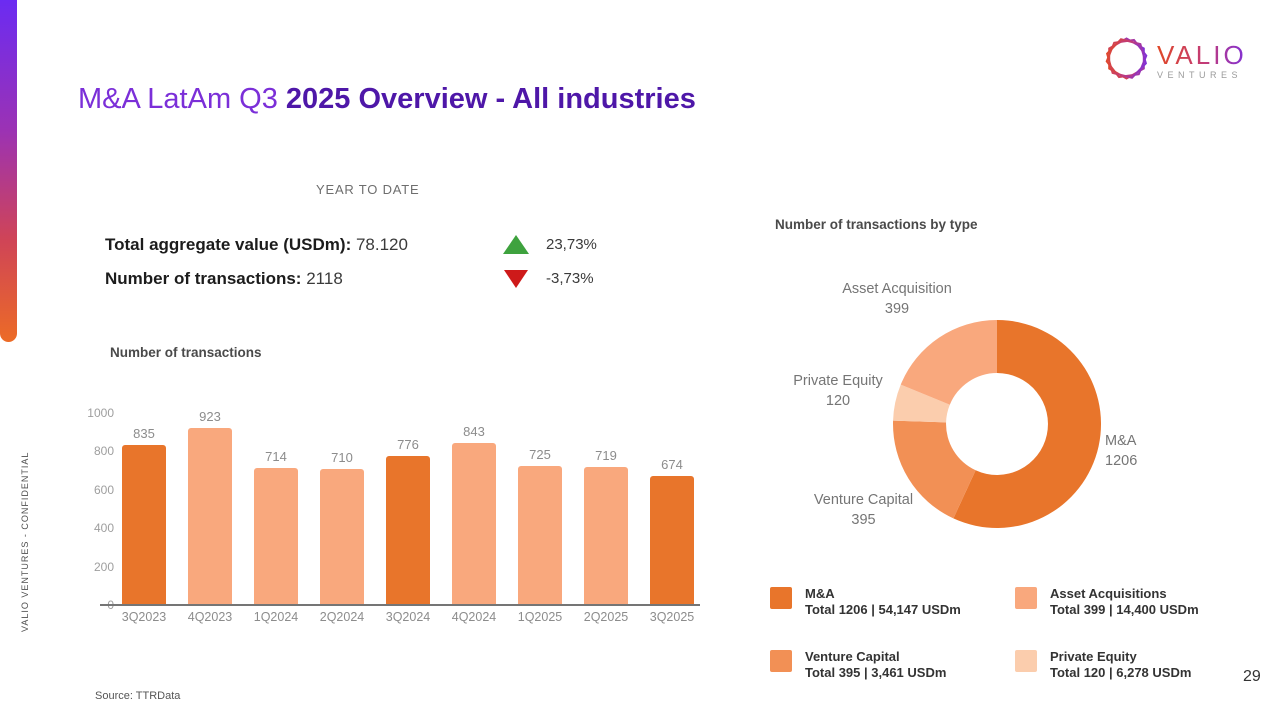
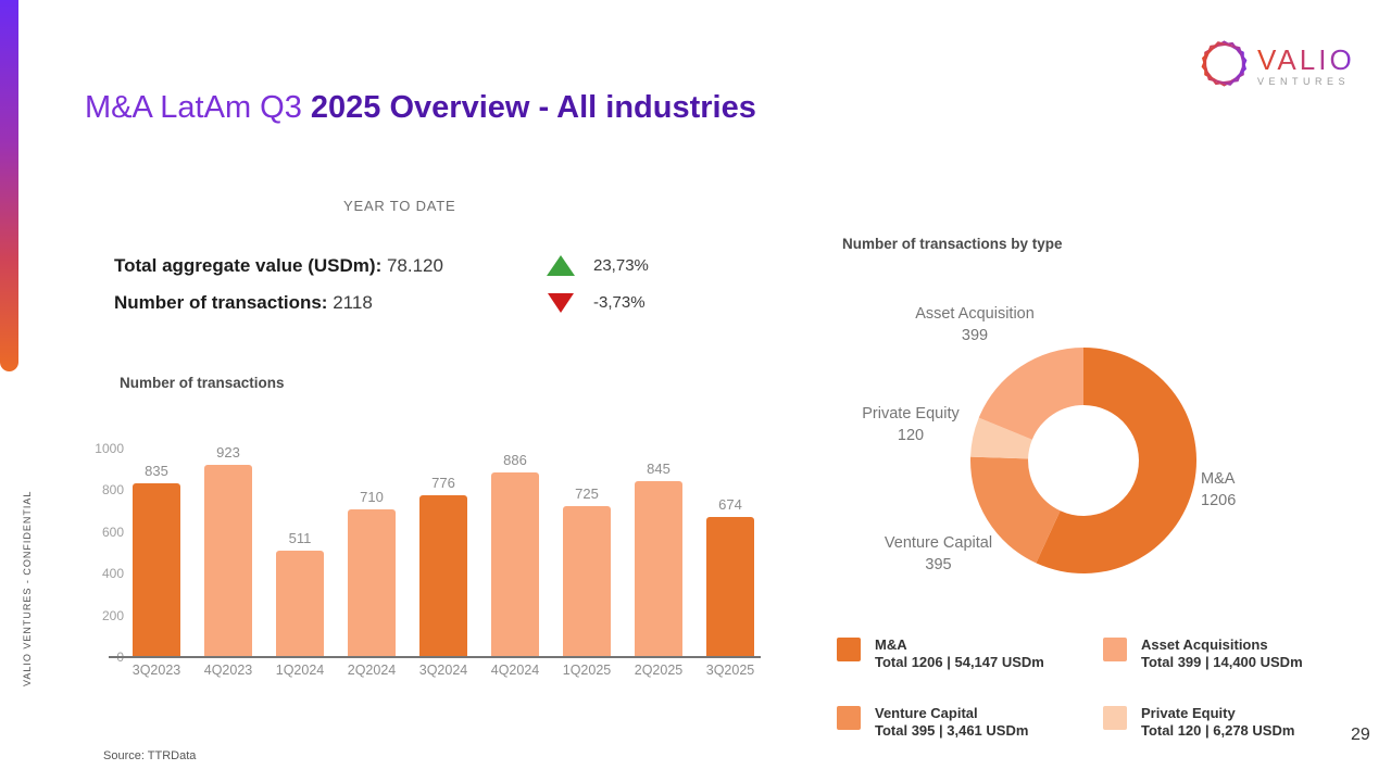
Number of transactions/1Q2024: 714 -> 511
Number of transactions/4Q2024: 843 -> 886
Number of transactions/2Q2025: 719 -> 845
